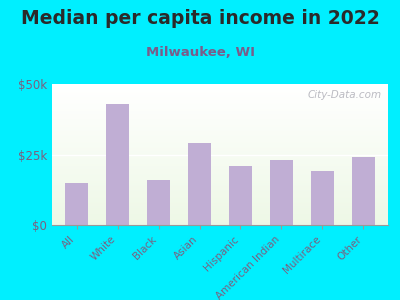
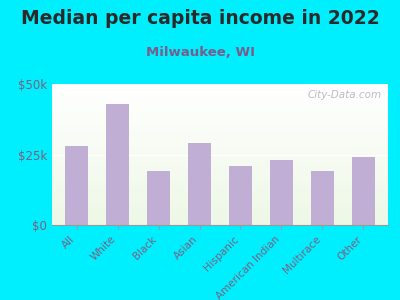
All: $15k -> $28k
Black: $16k -> $19k
